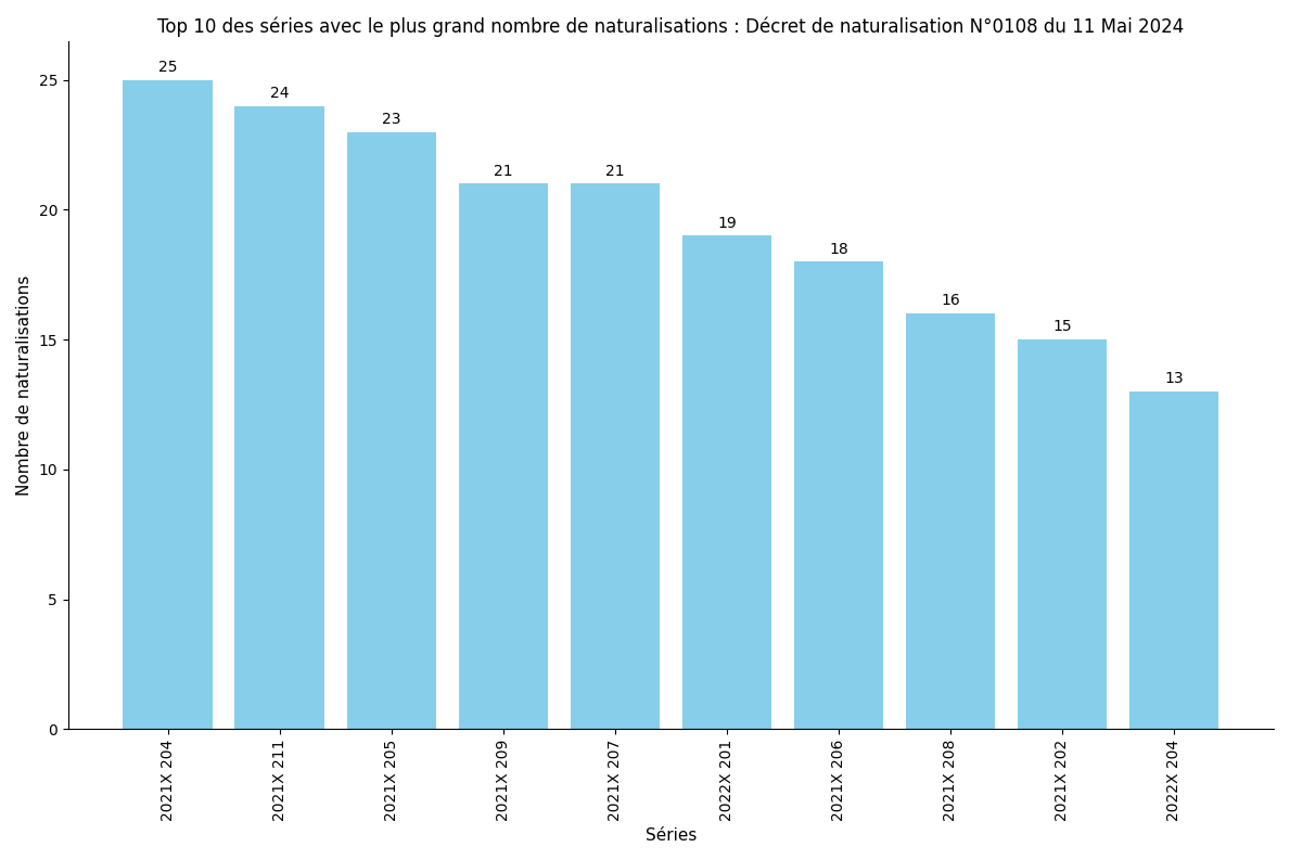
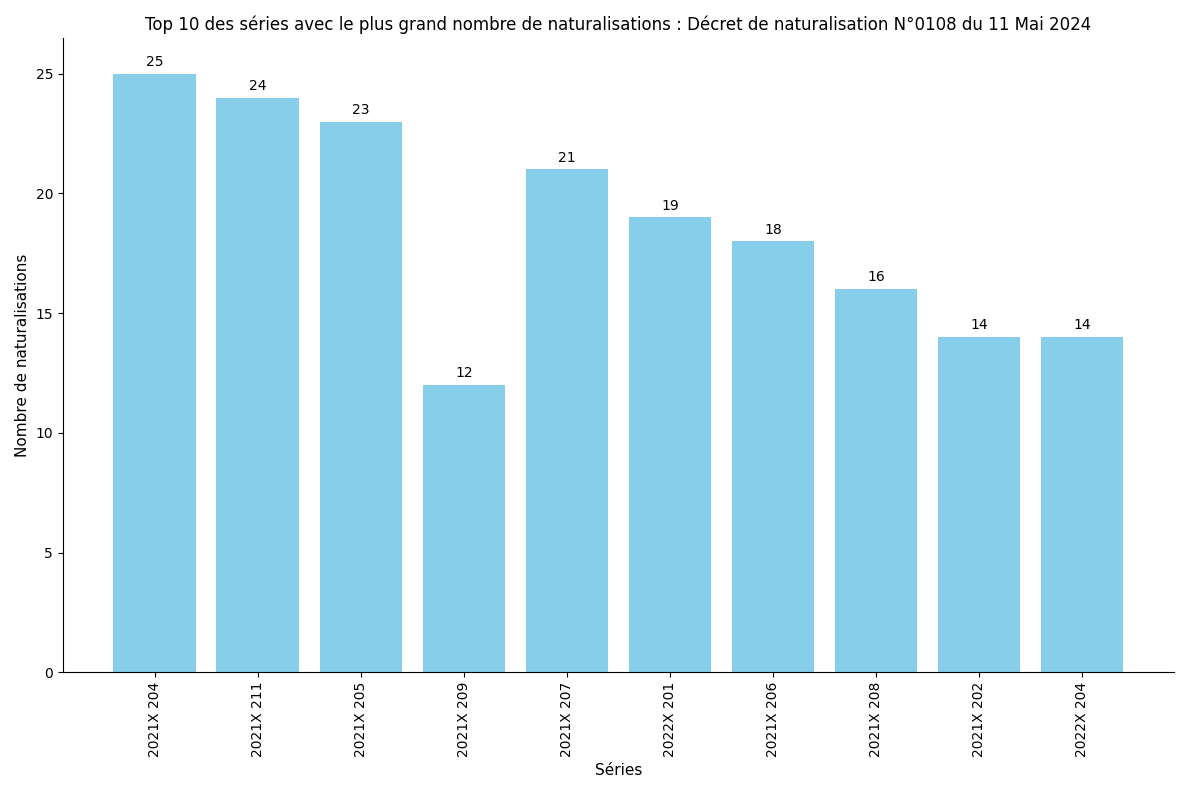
2021X 209: 21 -> 12
2021X 202: 15 -> 14
2022X 204: 13 -> 14
